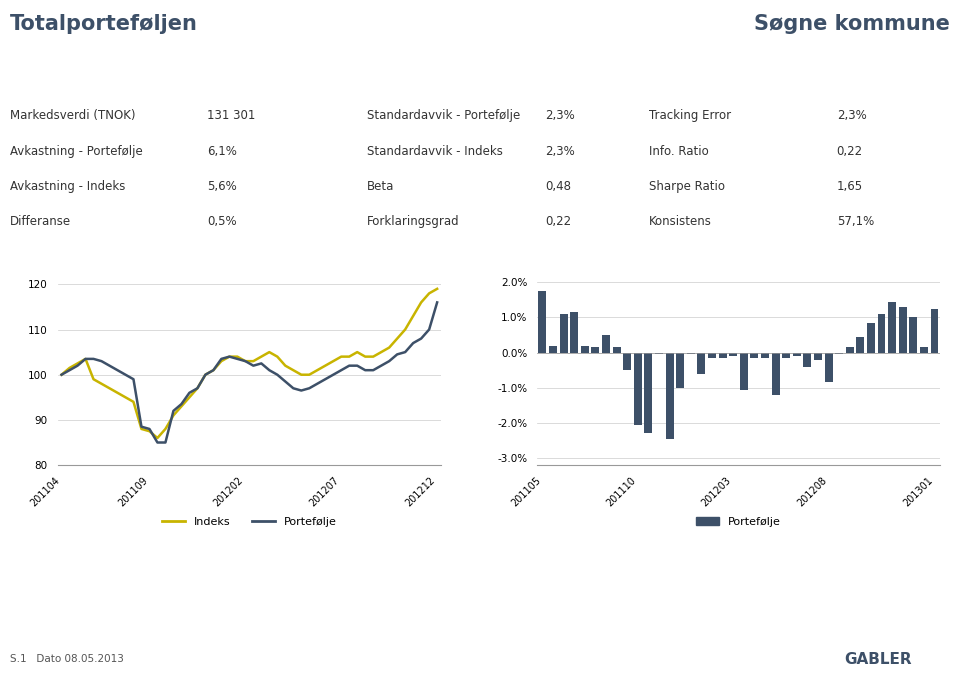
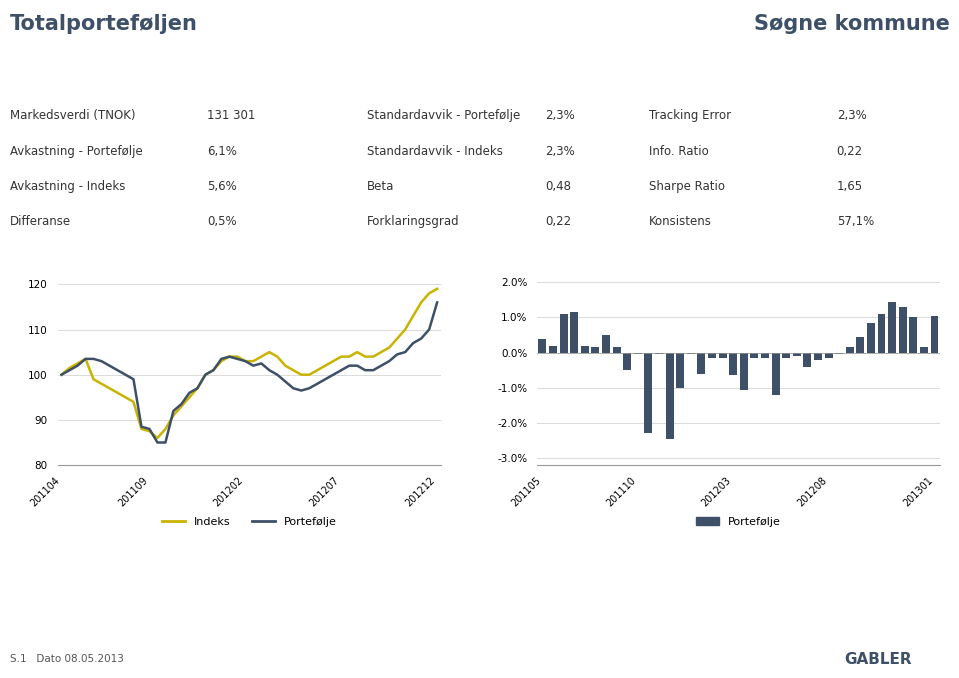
201105: 1.75% -> 0.40%
201110: -2.05% -> -0.05%
201203: -0.10% -> -0.65%
201208: -0.85% -> -0.15%
201301: 1.25% -> 1.05%
